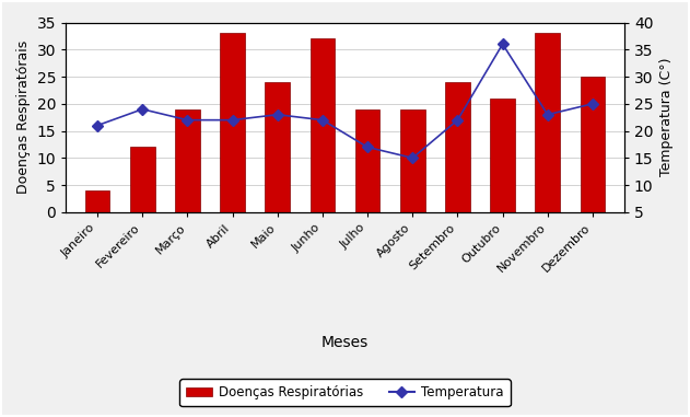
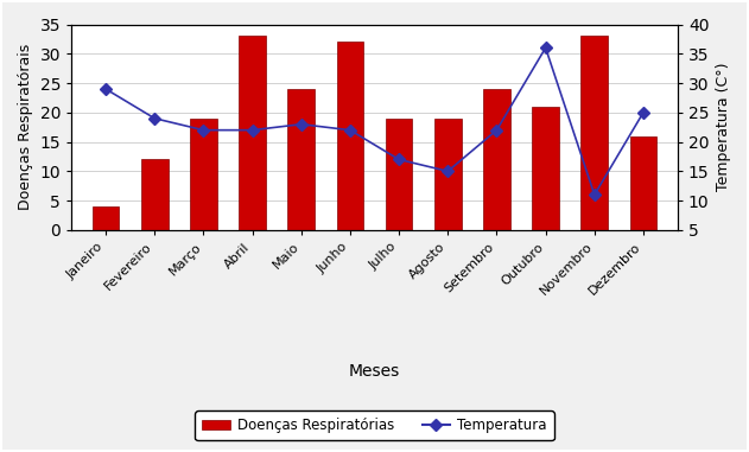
Temperatura/Janeiro: 21 -> 29
Temperatura/Novembro: 23 -> 11
Doenças Respiratórias/Dezembro: 25 -> 16
